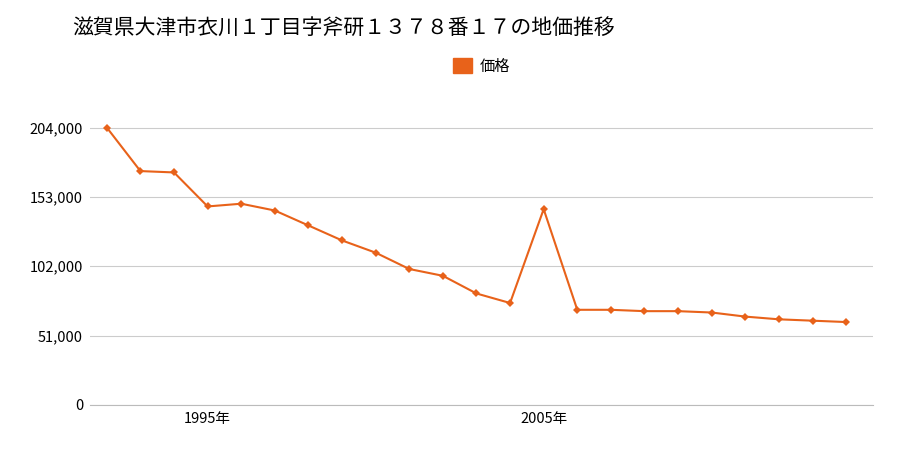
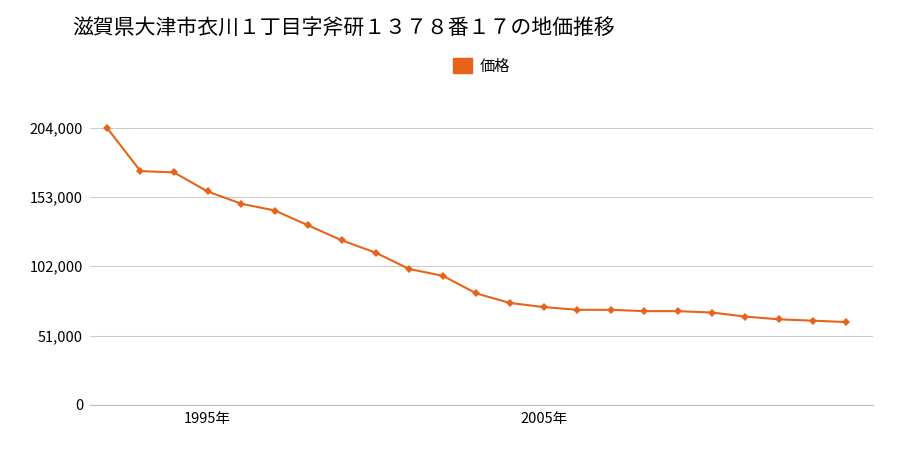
1995年: 146,000 -> 157,000
2005年: 144,000 -> 72,000
